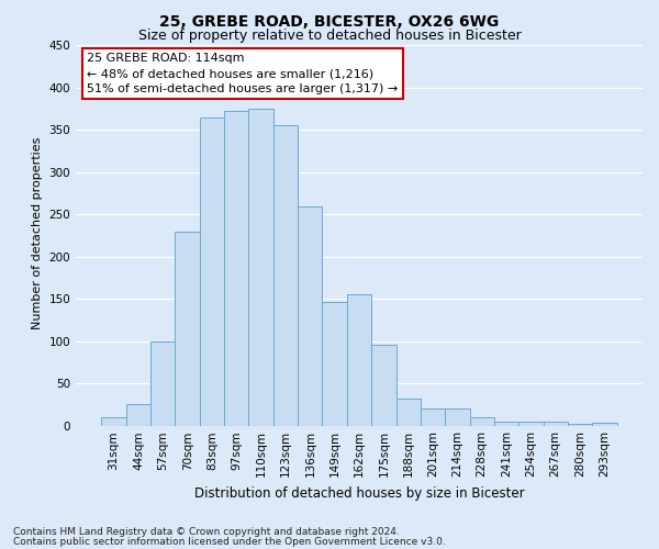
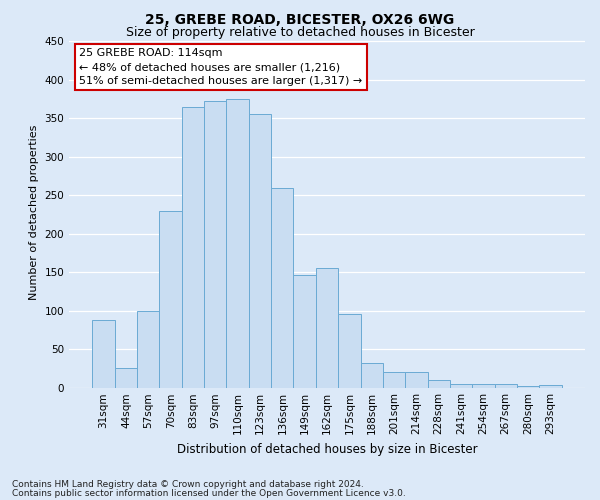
31sqm: 10 -> 88
